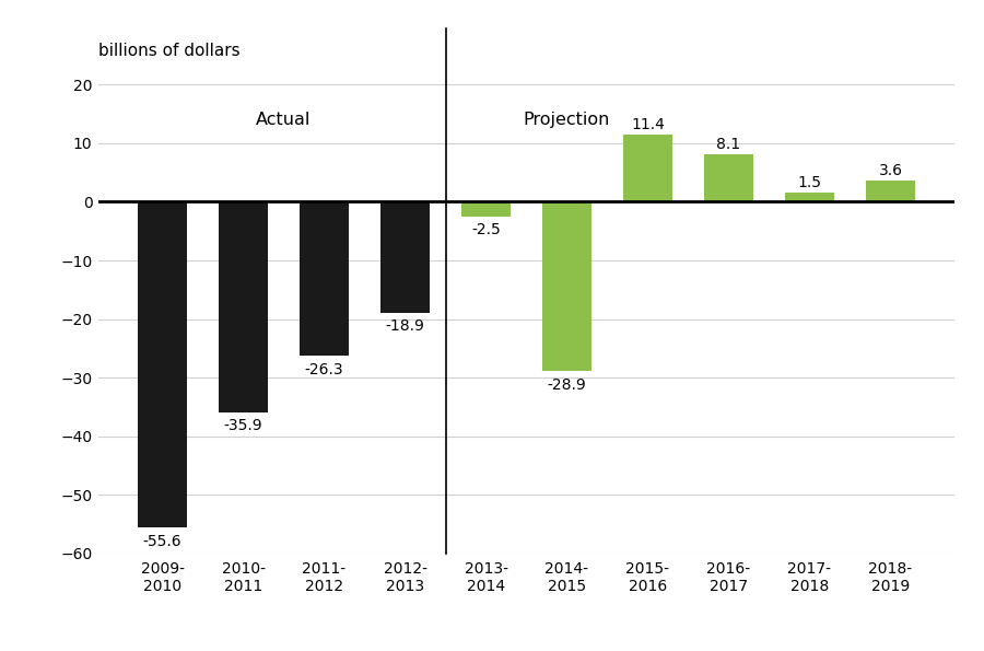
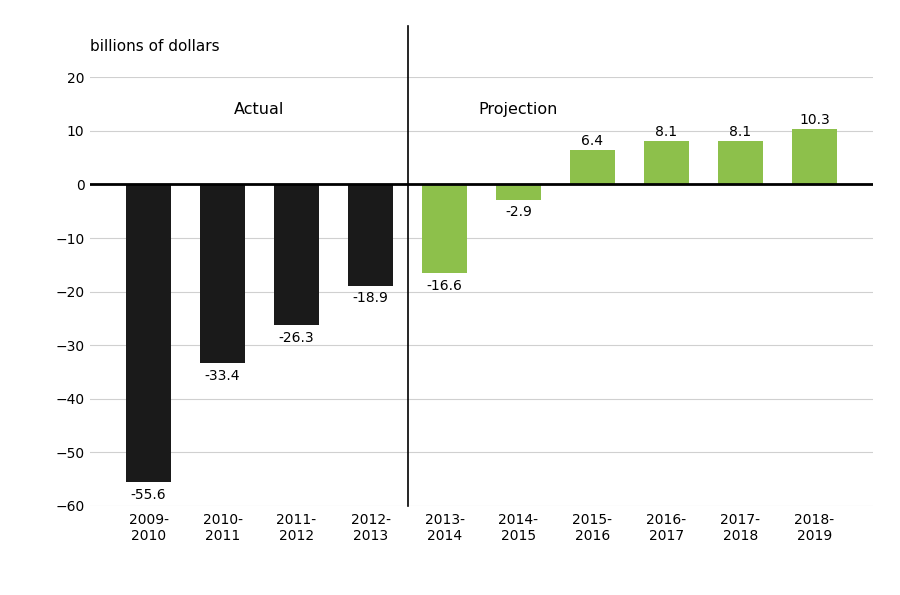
2010- 2011: -35.9 -> -33.4
2013- 2014: -2.5 -> -16.6
2014- 2015: -28.9 -> -2.9
2015- 2016: 11.4 -> 6.4
2017- 2018: 1.5 -> 8.1
2018- 2019: 3.6 -> 10.3
